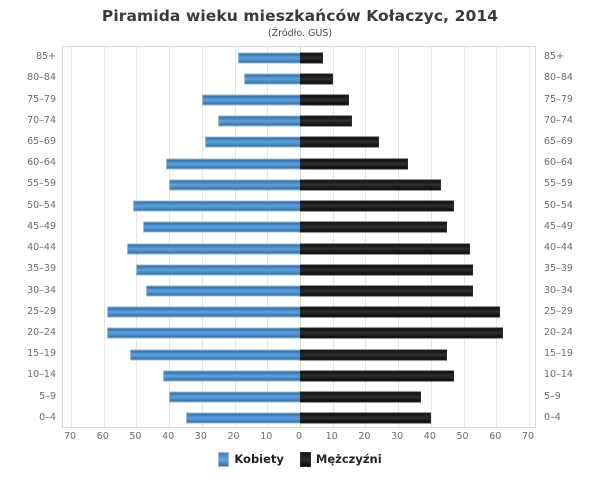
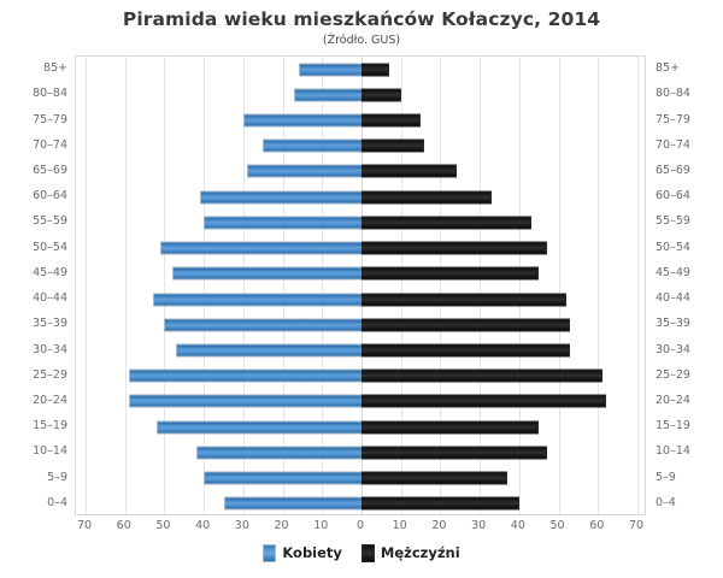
Kobiety/85+: 19 -> 16
